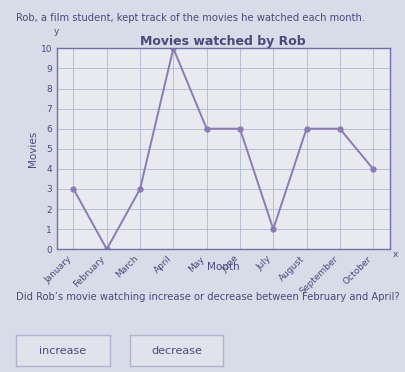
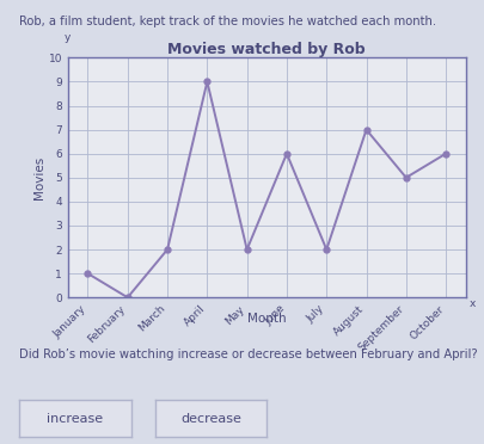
January: 3 -> 1
March: 3 -> 2
April: 10 -> 9
May: 6 -> 2
July: 1 -> 2
August: 6 -> 7
September: 6 -> 5
October: 4 -> 6
